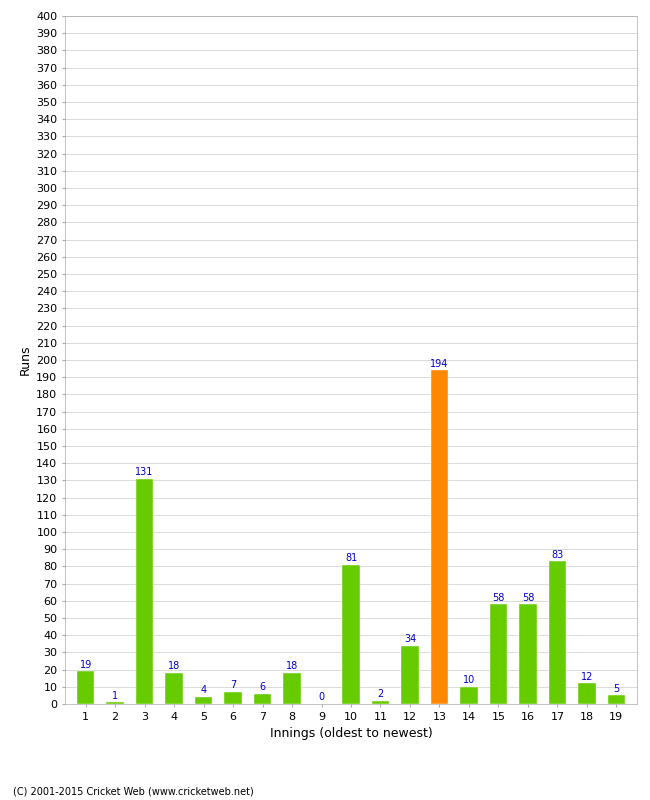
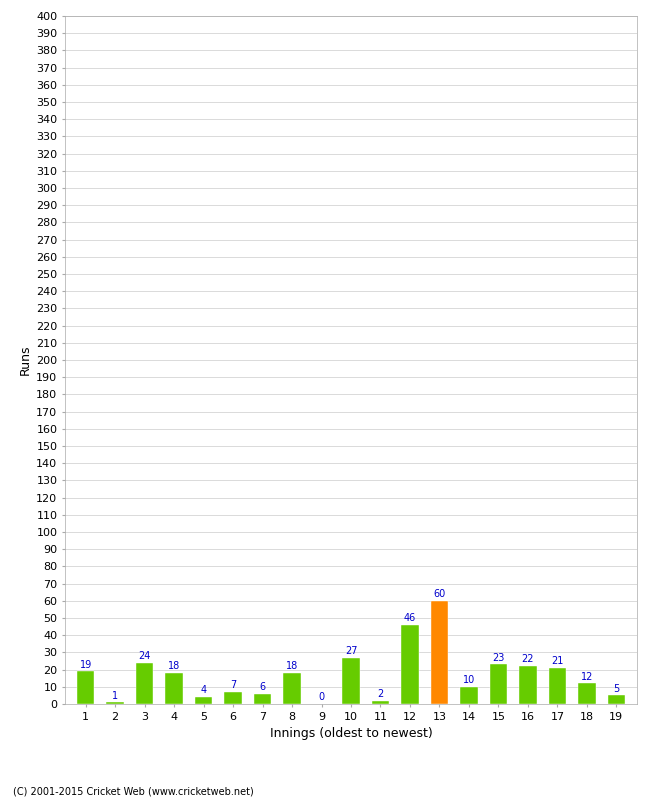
3: 131 -> 24
10: 81 -> 27
12: 34 -> 46
13: 194 -> 60
15: 58 -> 23
16: 58 -> 22
17: 83 -> 21
